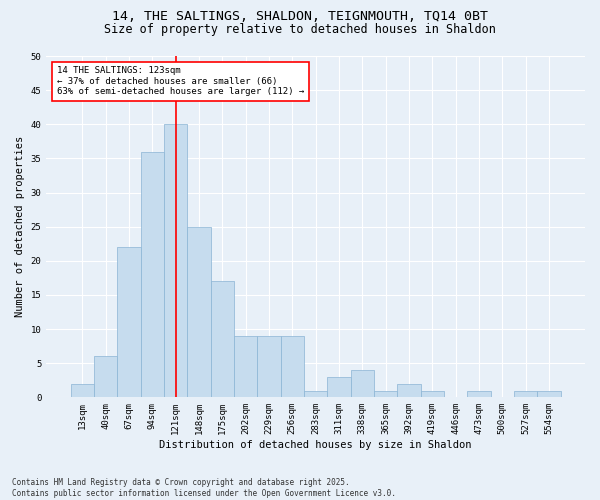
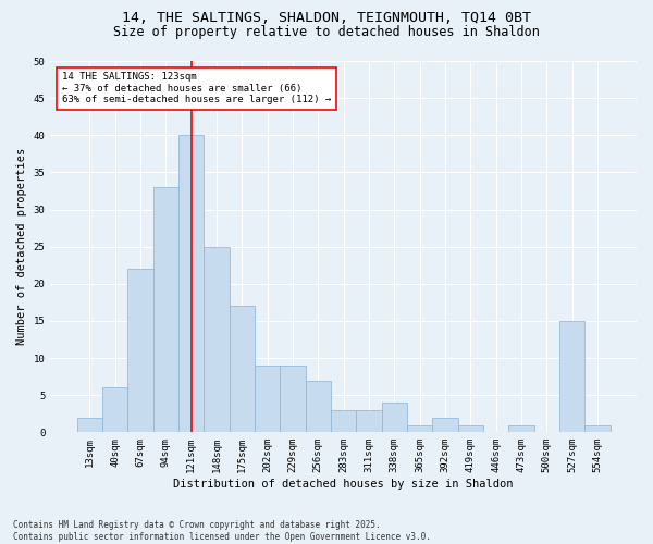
94sqm: 36 -> 33
256sqm: 9 -> 7
283sqm: 1 -> 3
527sqm: 1 -> 15
